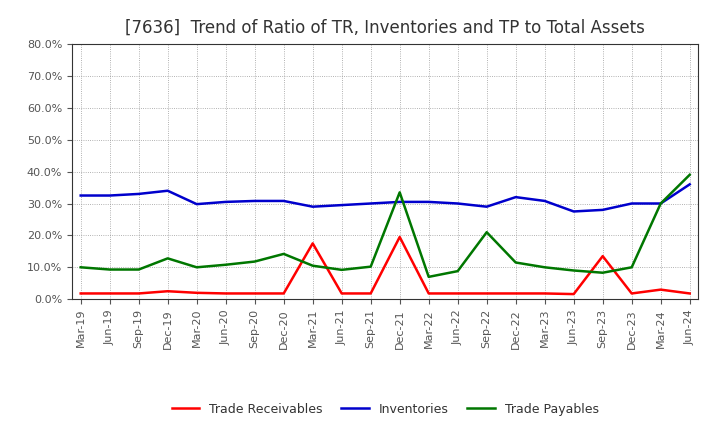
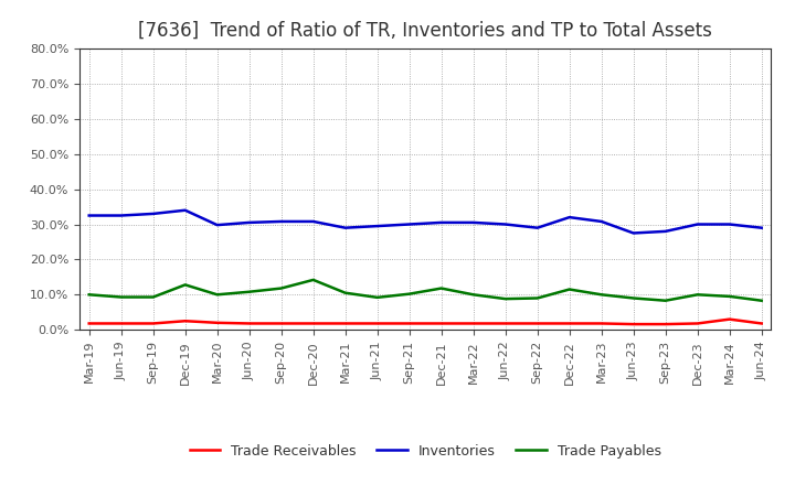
Trade Receivables/Mar-21: 17.5% -> 1.8%
Trade Receivables/Dec-21: 19.5% -> 1.8%
Trade Payables/Dec-21: 33.5% -> 11.8%
Trade Payables/Mar-22: 7.0% -> 10.0%
Trade Payables/Sep-22: 21.0% -> 9.0%
Trade Receivables/Sep-23: 13.5% -> 1.6%
Trade Payables/Mar-24: 30.0% -> 9.5%
Inventories/Jun-24: 36.0% -> 29.0%
Trade Payables/Jun-24: 39.0% -> 8.3%
